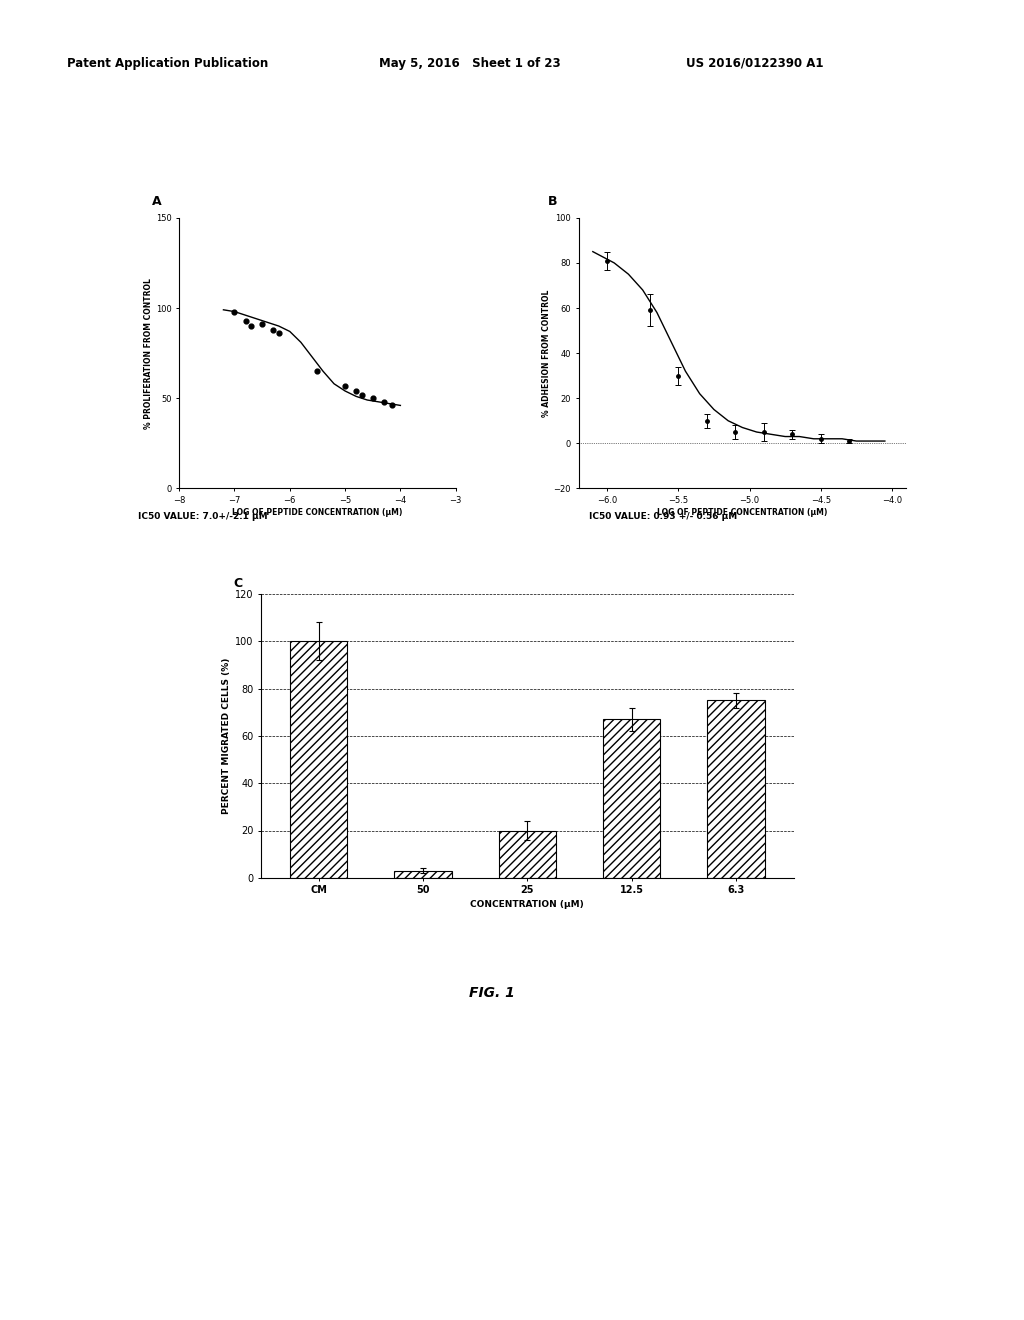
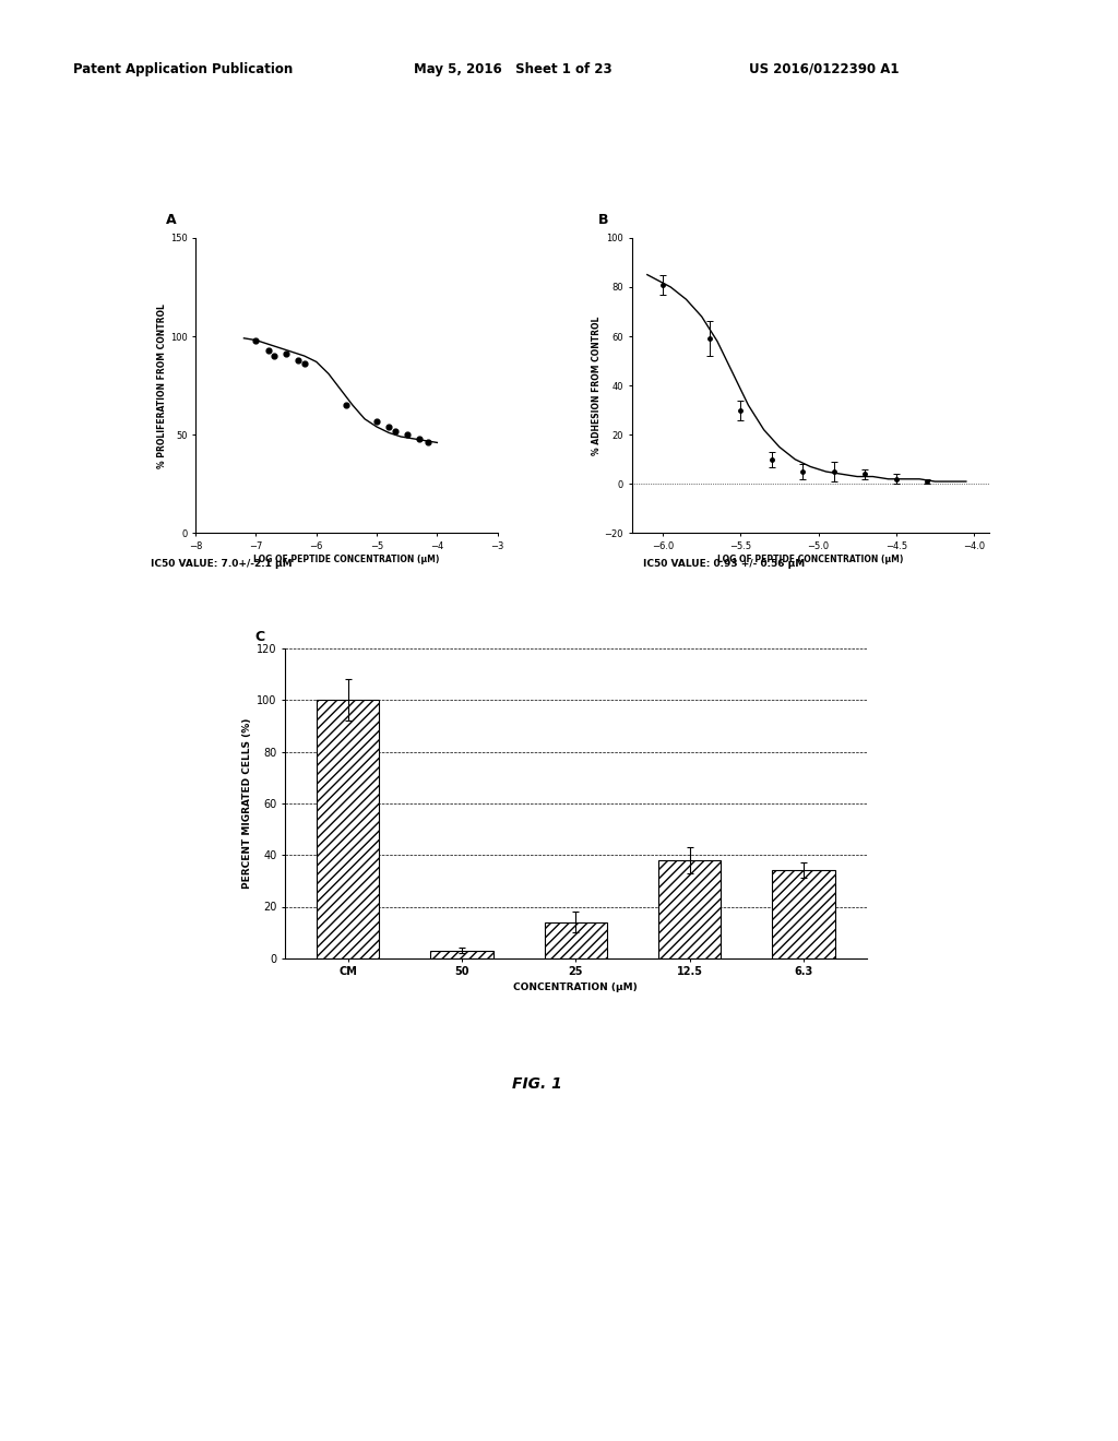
25: 20 -> 14
12.5: 67 -> 38
6.3: 75 -> 34
